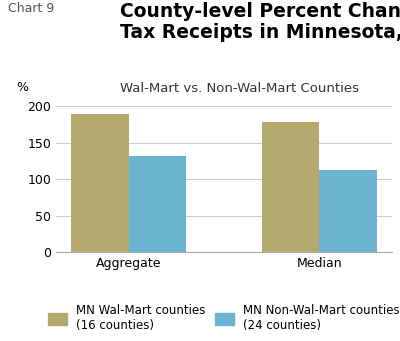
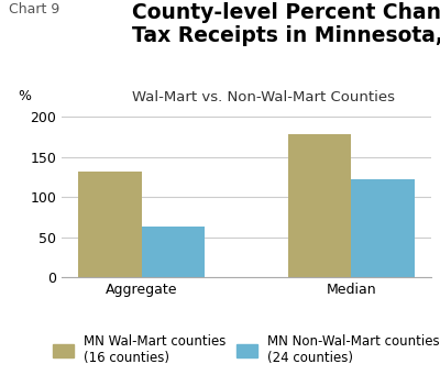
MN Wal-Mart counties (16 counties)/Aggregate: 190 -> 132
MN Non-Wal-Mart counties (24 counties)/Aggregate: 132 -> 64
MN Non-Wal-Mart counties (24 counties)/Median: 113 -> 122
